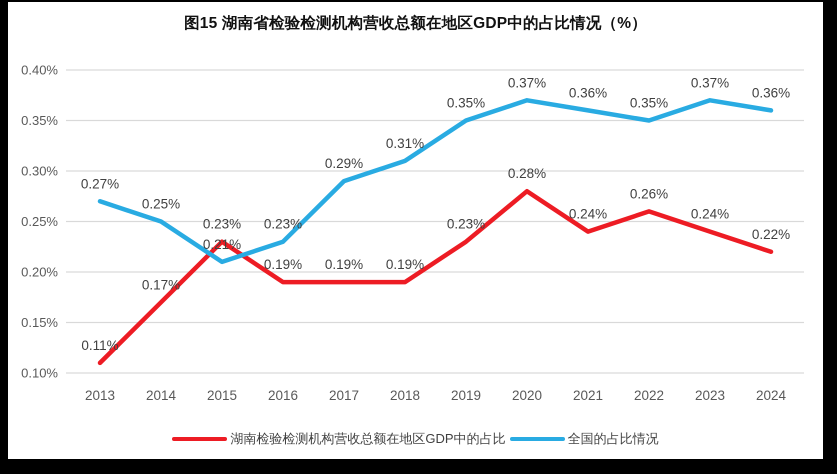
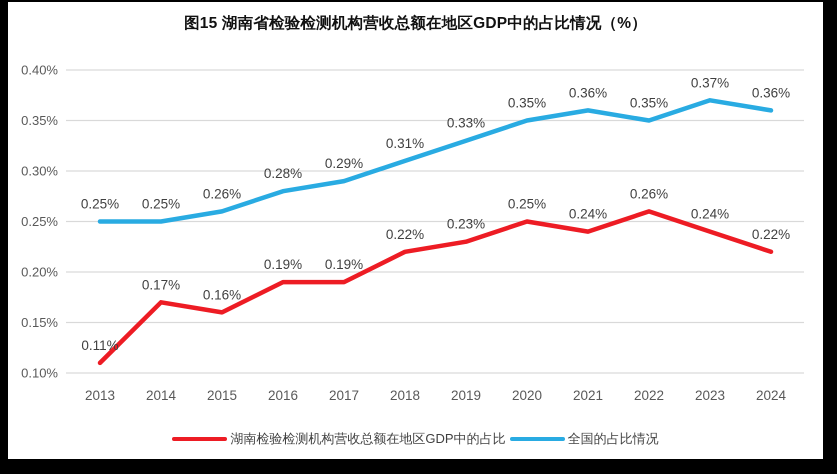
全国的占比情况/2013: 0.27% -> 0.25%
湖南检验检测机构营收总额在地区GDP中的占比/2015: 0.23% -> 0.16%
全国的占比情况/2015: 0.21% -> 0.26%
全国的占比情况/2016: 0.23% -> 0.28%
湖南检验检测机构营收总额在地区GDP中的占比/2018: 0.19% -> 0.22%
全国的占比情况/2019: 0.35% -> 0.33%
湖南检验检测机构营收总额在地区GDP中的占比/2020: 0.28% -> 0.25%
全国的占比情况/2020: 0.37% -> 0.35%
